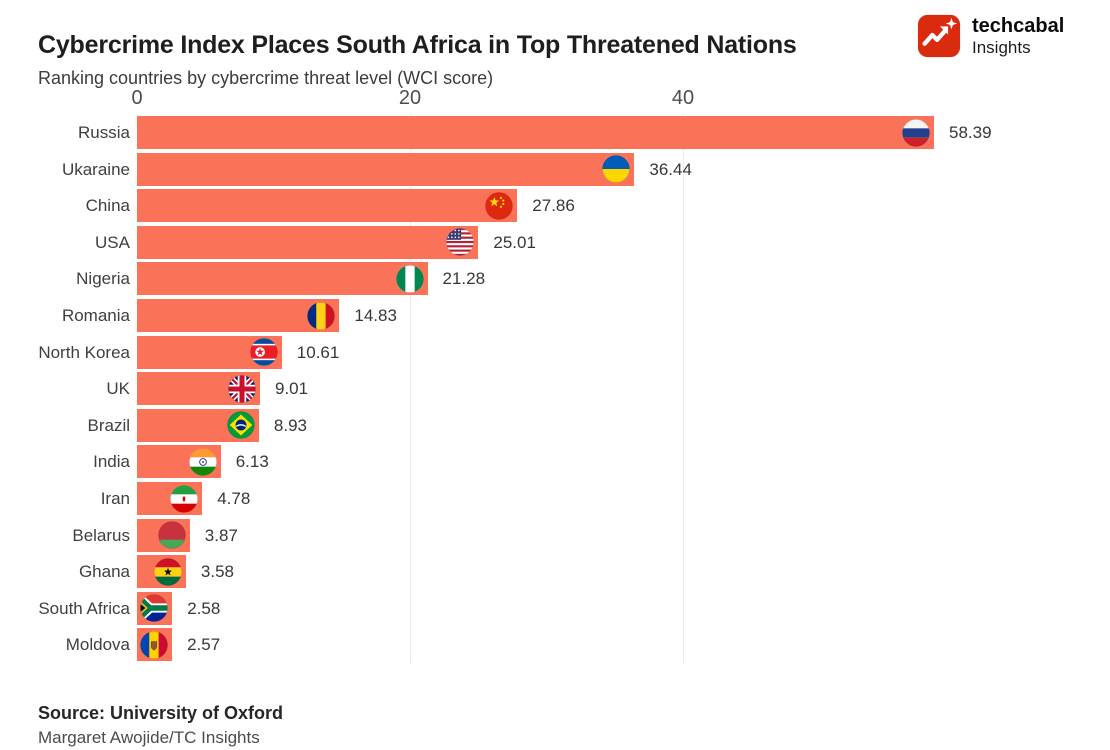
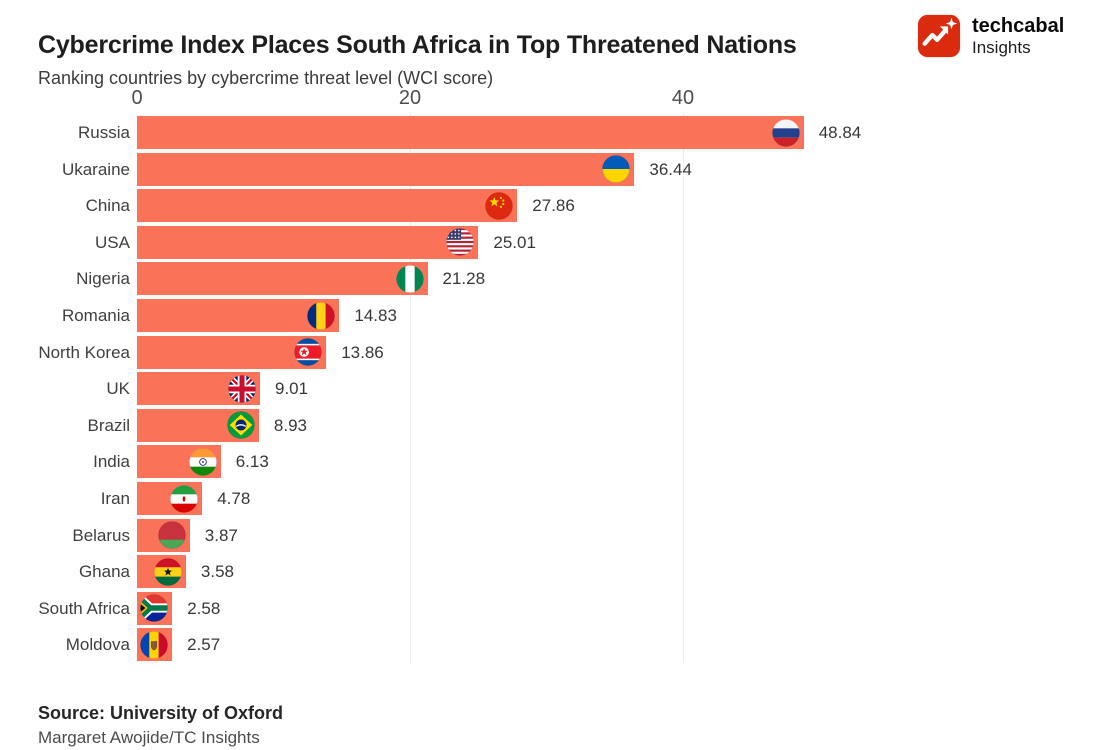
Russia: 58.39 -> 48.84
North Korea: 10.61 -> 13.86
